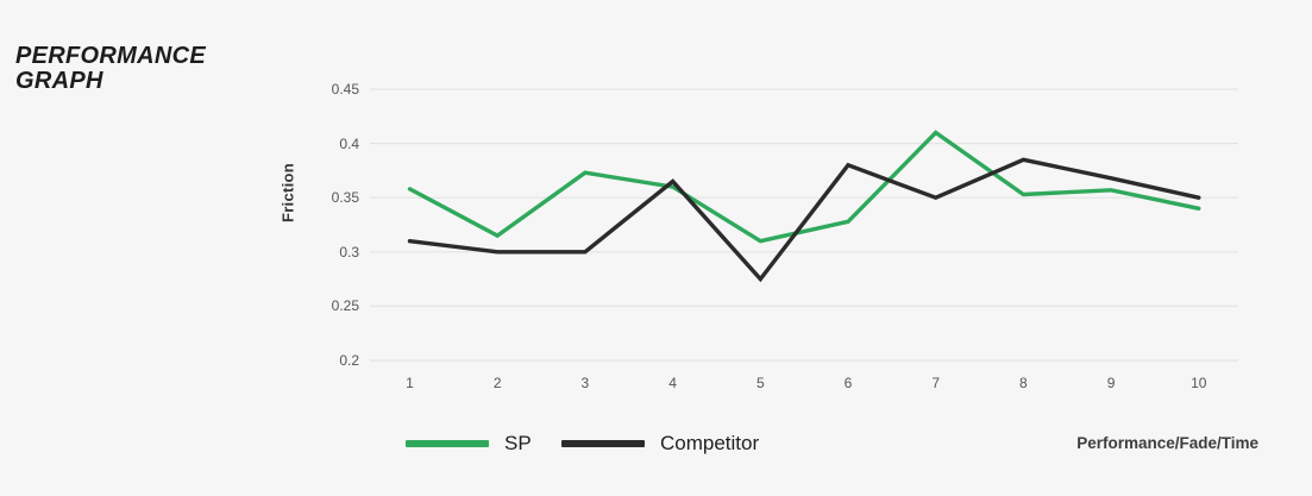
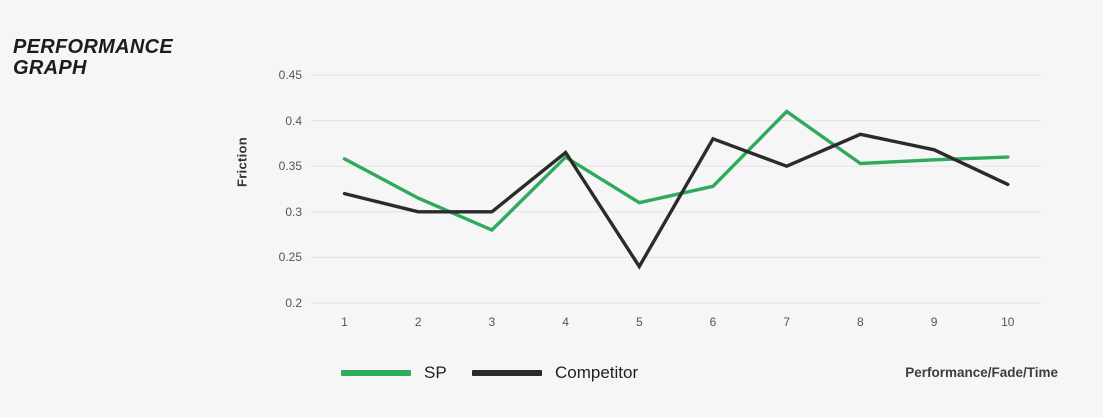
Competitor/1: 0.31 -> 0.32
SP/3: 0.37 -> 0.28
Competitor/5: 0.28 -> 0.24
SP/10: 0.34 -> 0.36
Competitor/10: 0.35 -> 0.33
